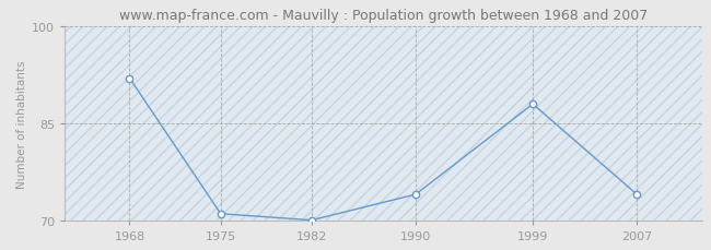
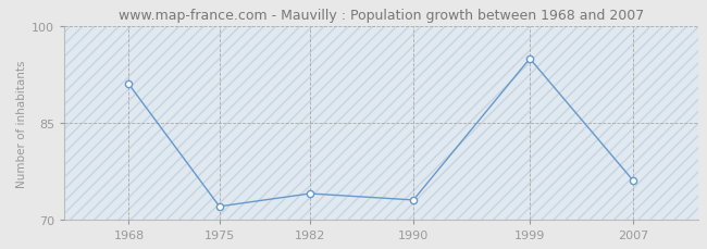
1968: 92 -> 91
1975: 71 -> 72
1982: 70 -> 74
1990: 74 -> 73
1999: 88 -> 95
2007: 74 -> 76
